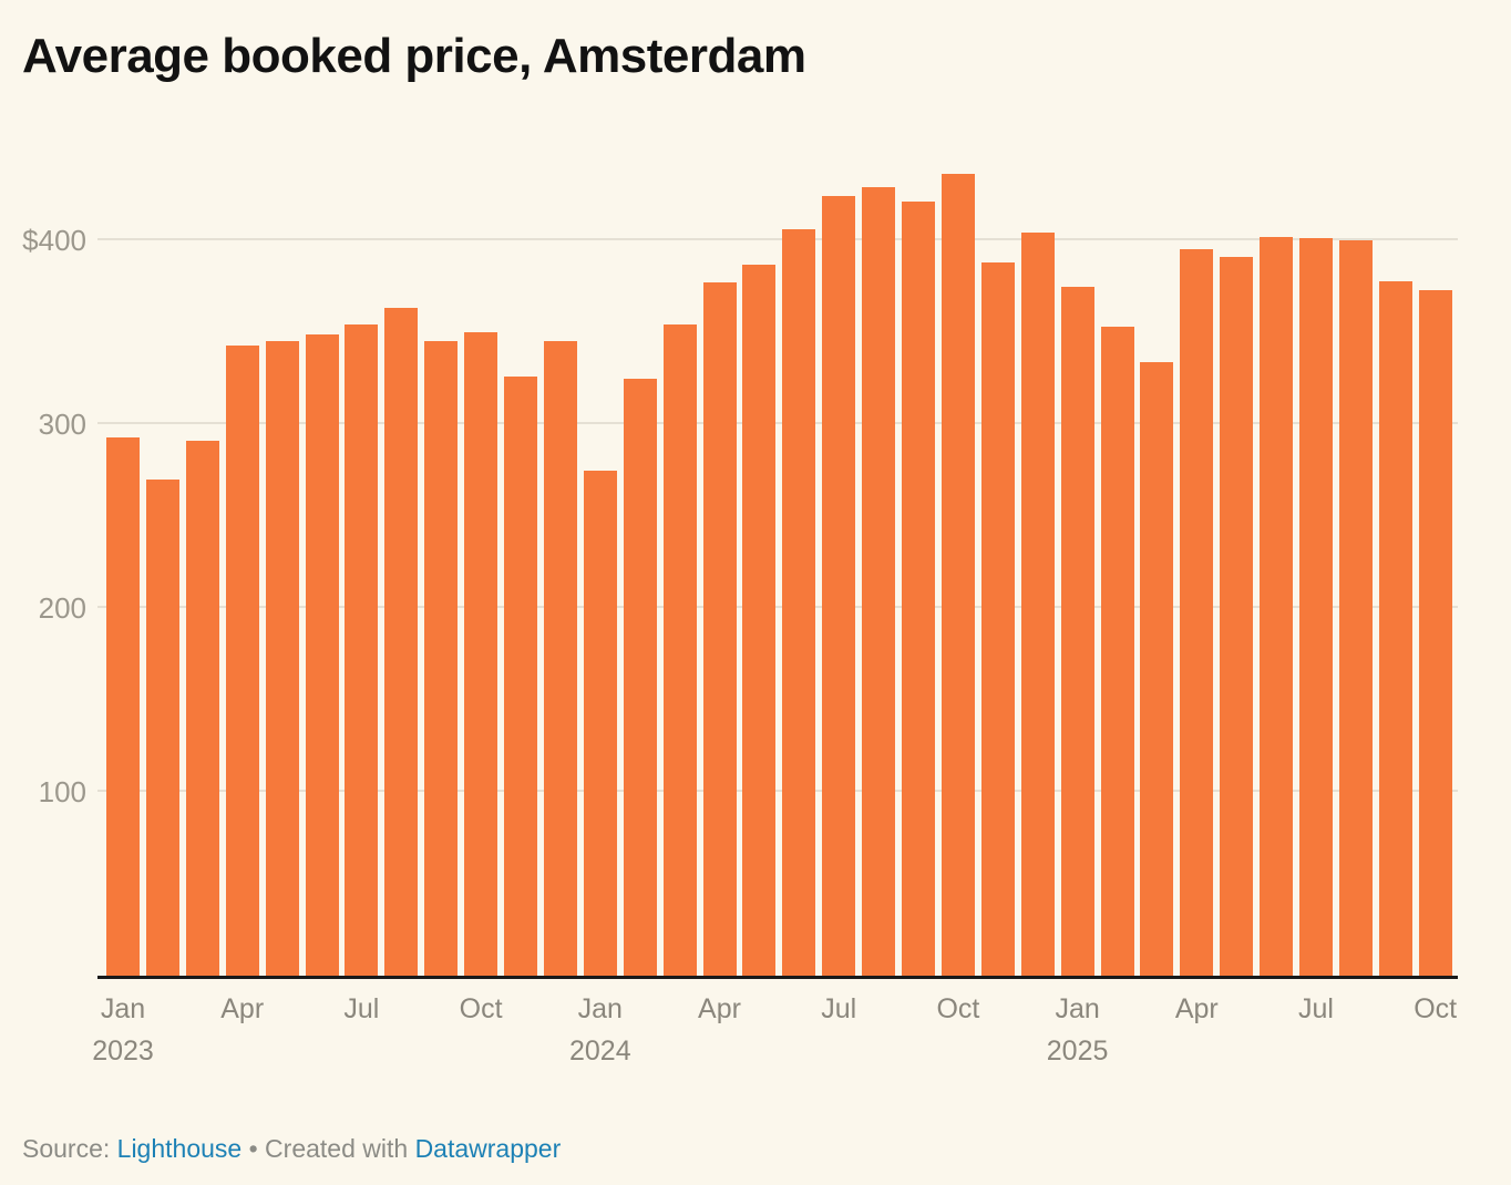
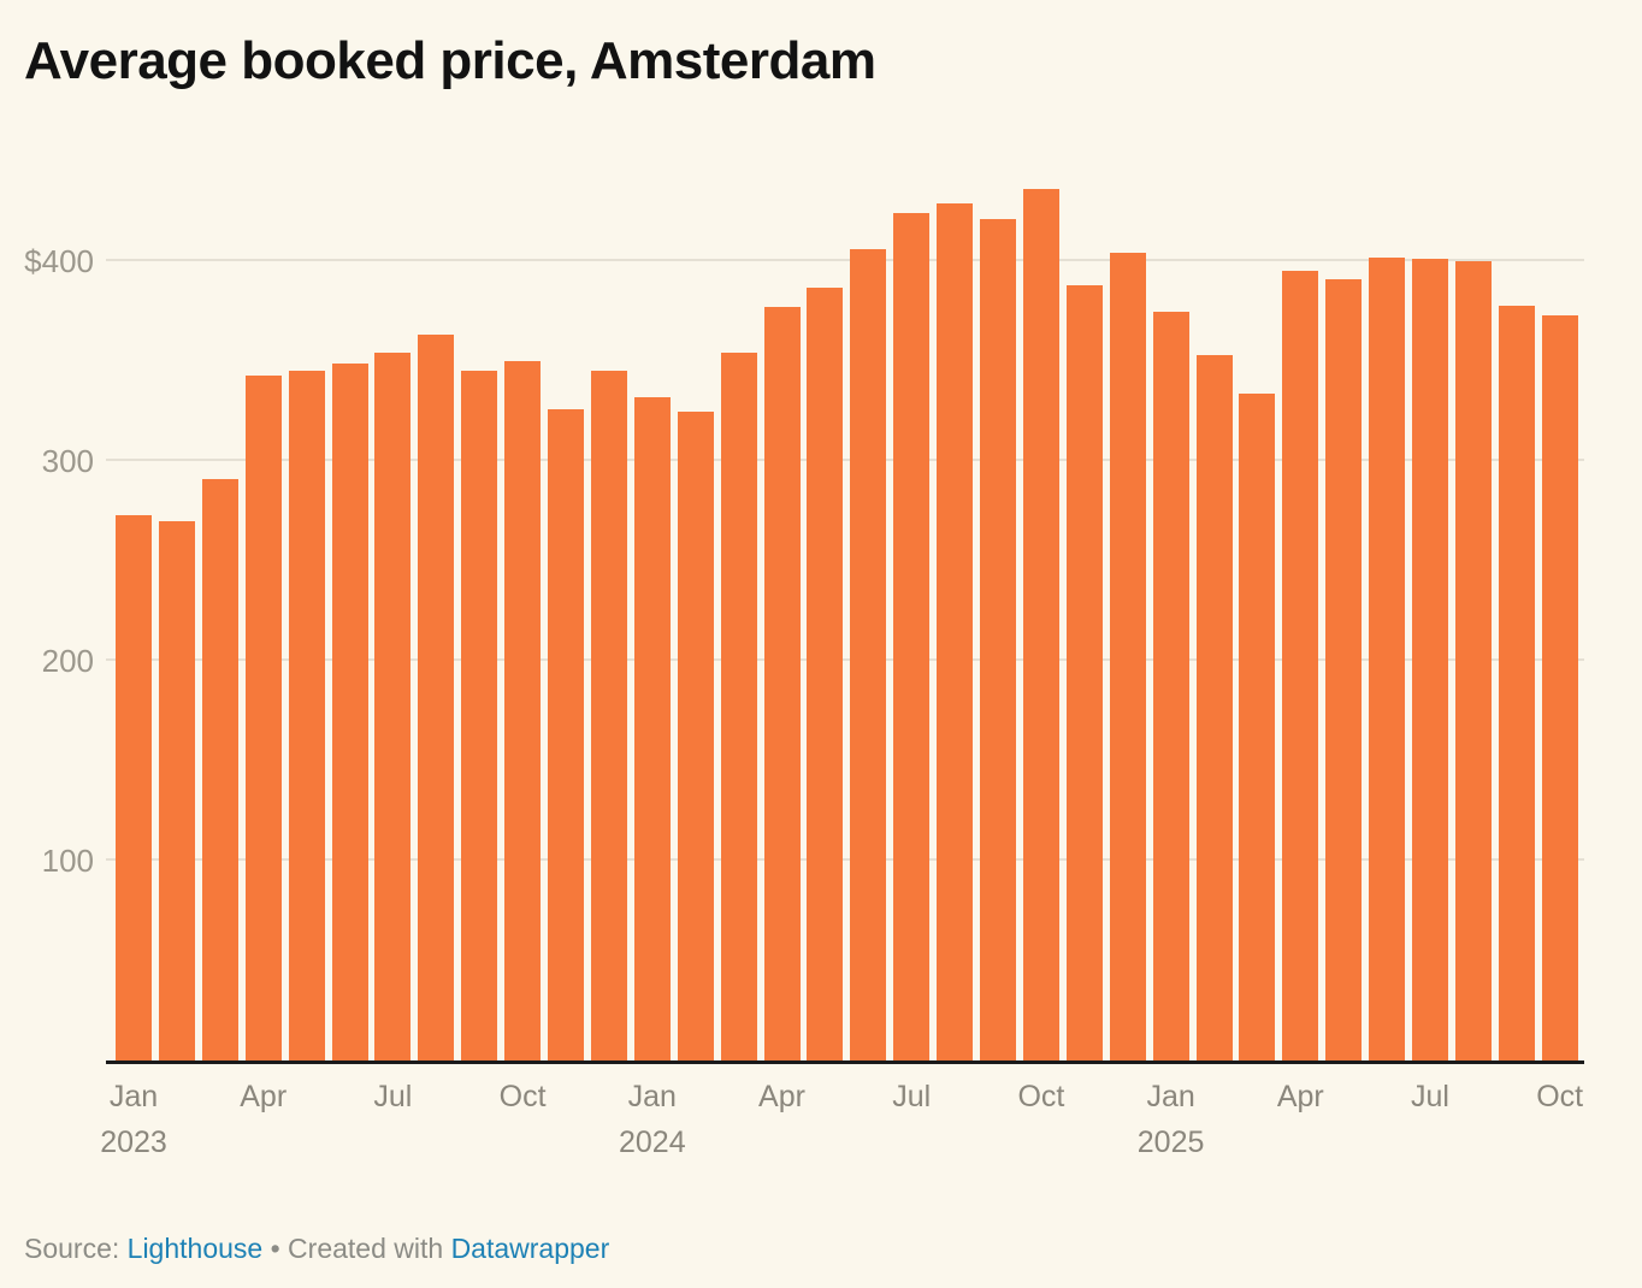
Jan 2023: $293 -> $273
Jan 2024: $275 -> $332
